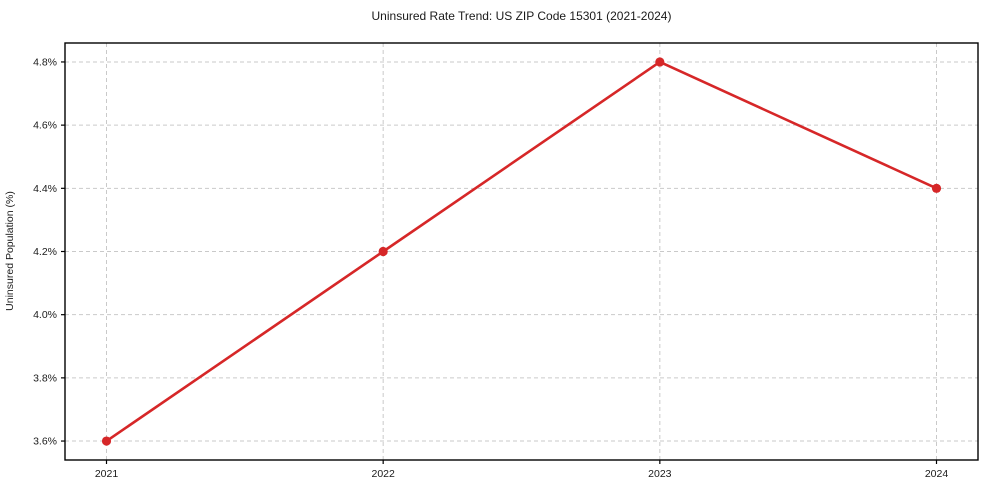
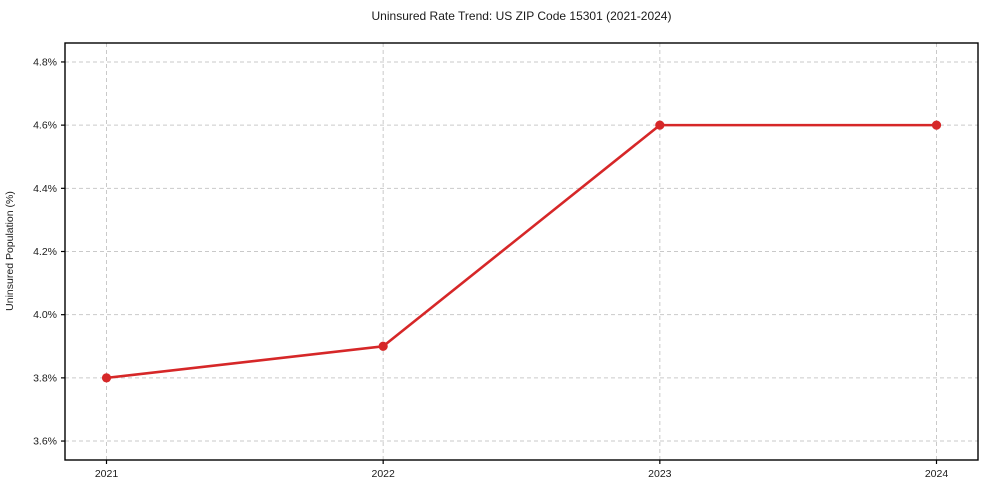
2021: 3.6% -> 3.8%
2022: 4.2% -> 3.9%
2023: 4.8% -> 4.6%
2024: 4.4% -> 4.6%
